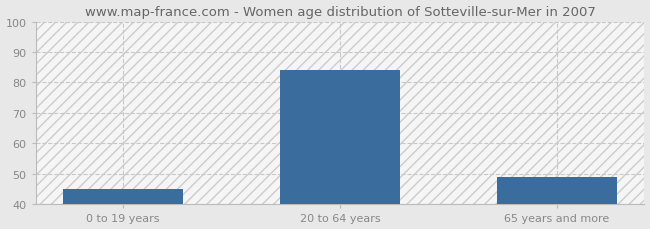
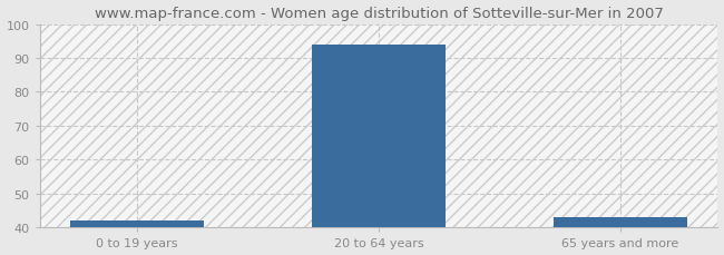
0 to 19 years: 45 -> 42
20 to 64 years: 84 -> 94
65 years and more: 49 -> 43
